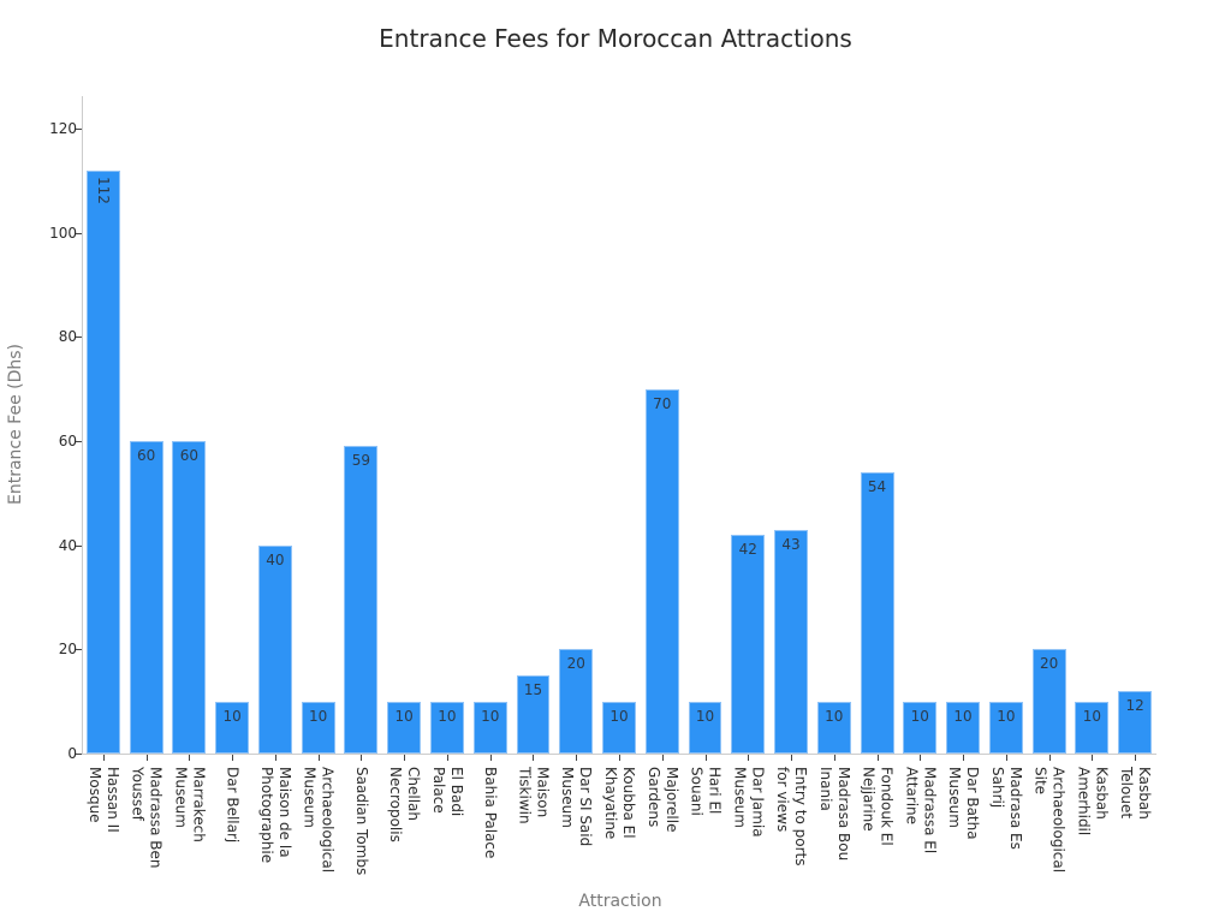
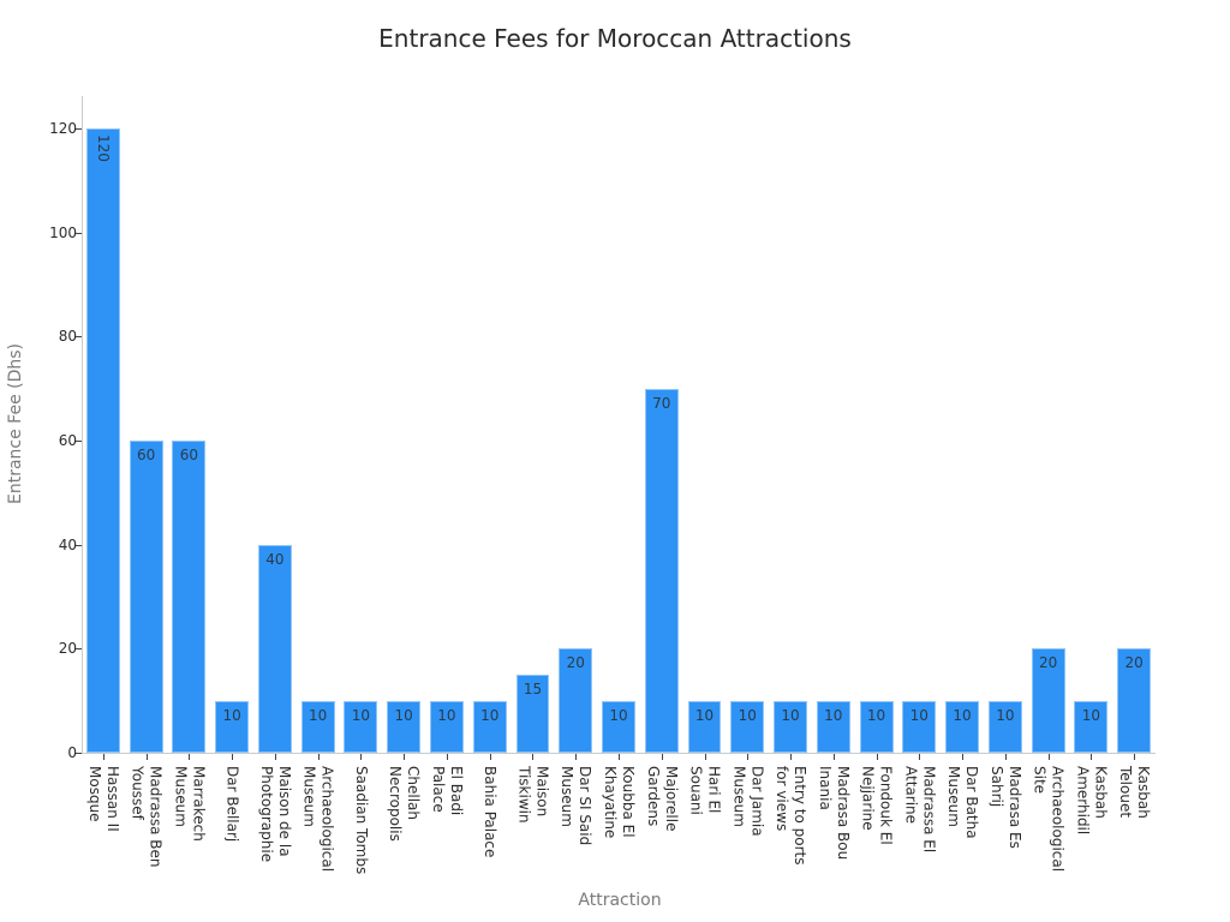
Hassan II Mosque: 112 -> 120
Saadian Tombs: 59 -> 10
Dar Jamia Museum: 42 -> 10
Entry to ports for views: 43 -> 10
Fondouk El Nejjarine: 54 -> 10
Kasbah Telouet: 12 -> 20
